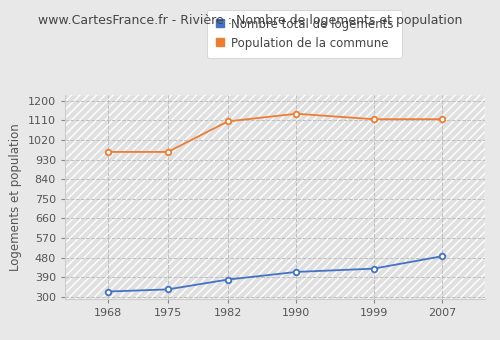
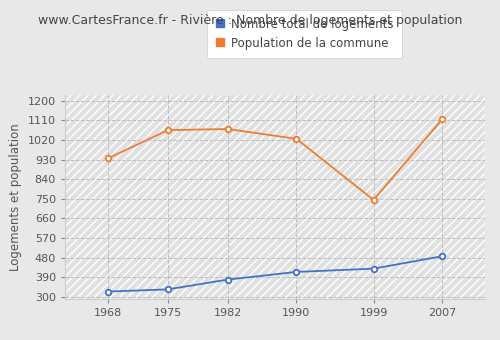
Population de la commune/1968: 965 -> 935
Population de la commune/1975: 965 -> 1065
Population de la commune/1982: 1105 -> 1070
Population de la commune/1990: 1140 -> 1025
Population de la commune/1999: 1115 -> 745
